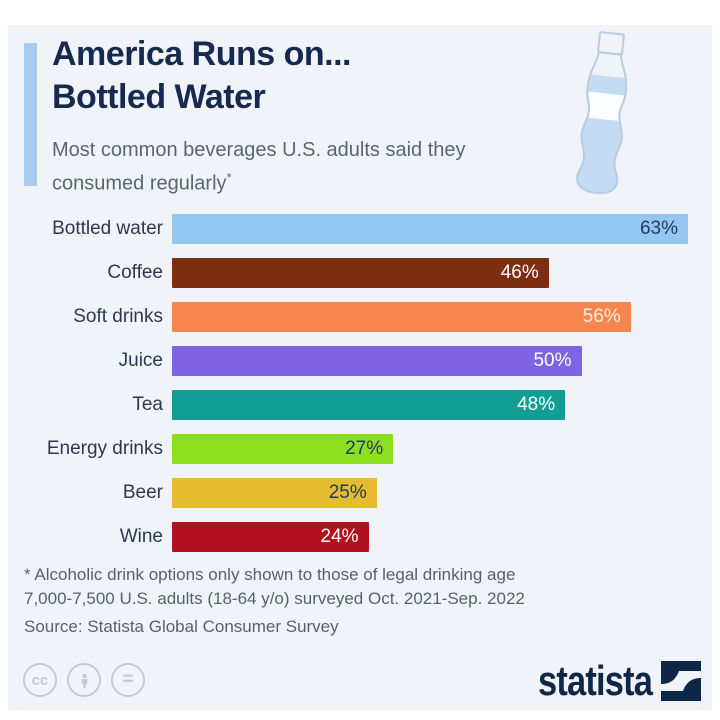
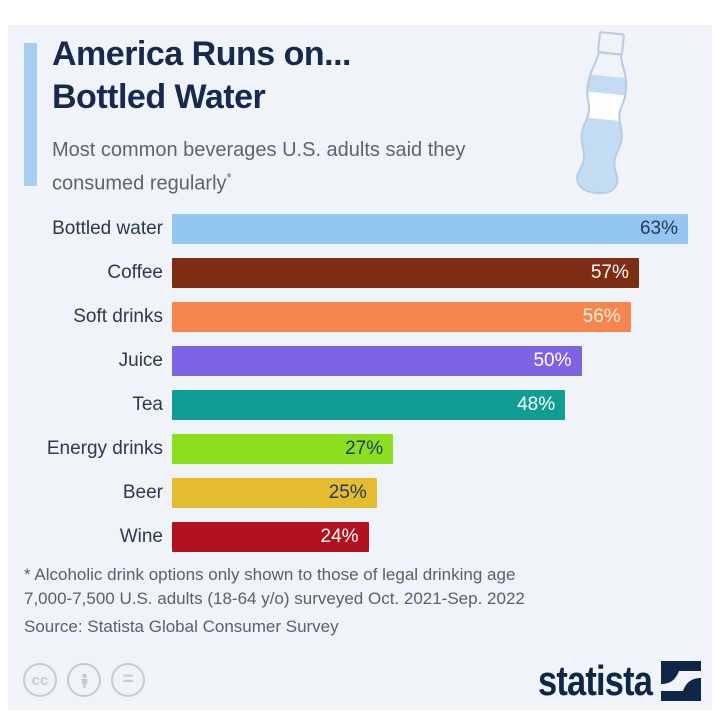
Coffee: 46% -> 57%
